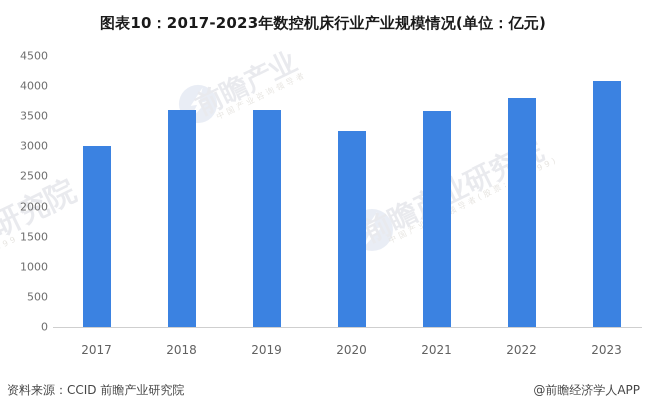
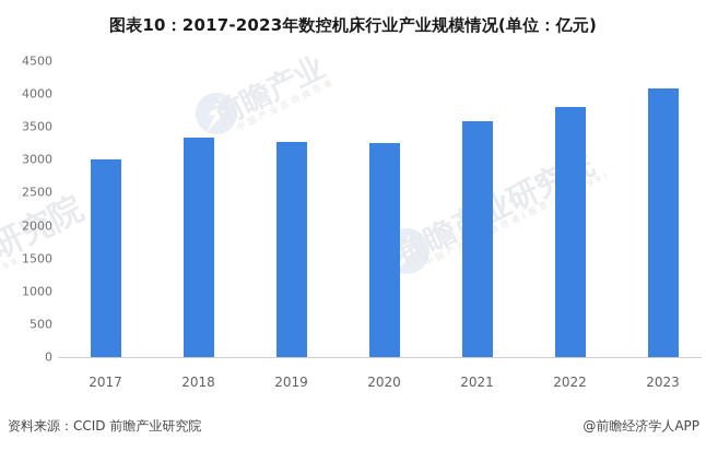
2018: 3600 -> 3300
2019: 3600 -> 3300
